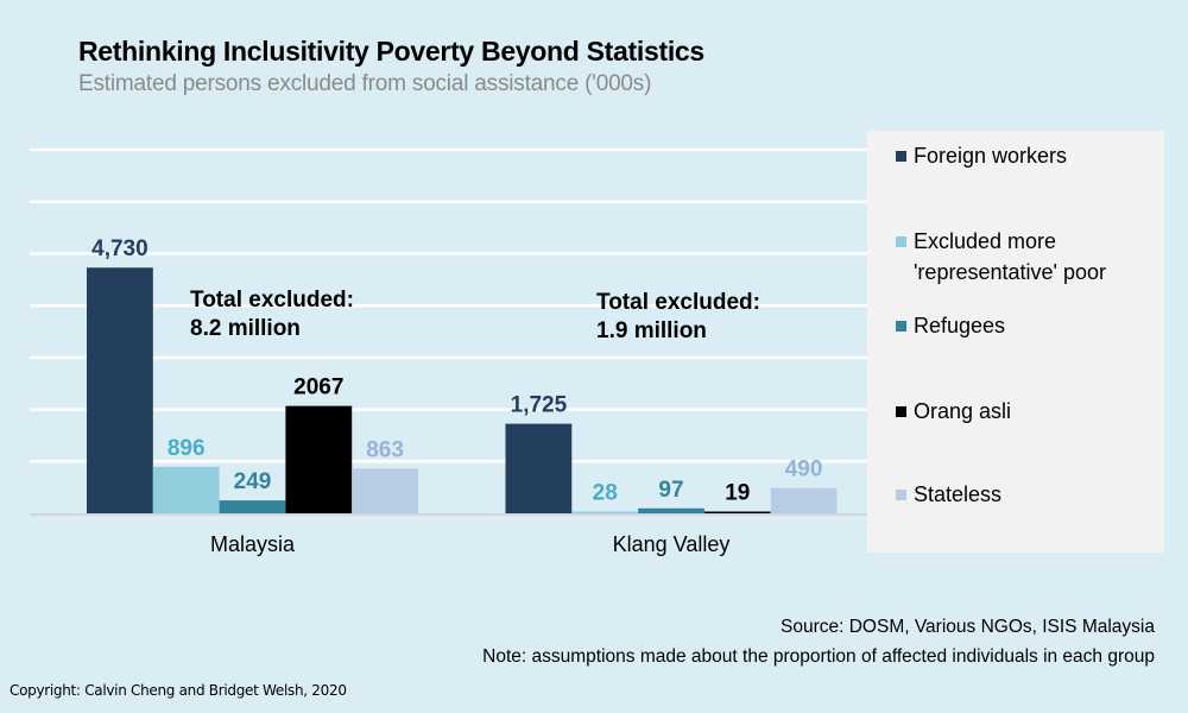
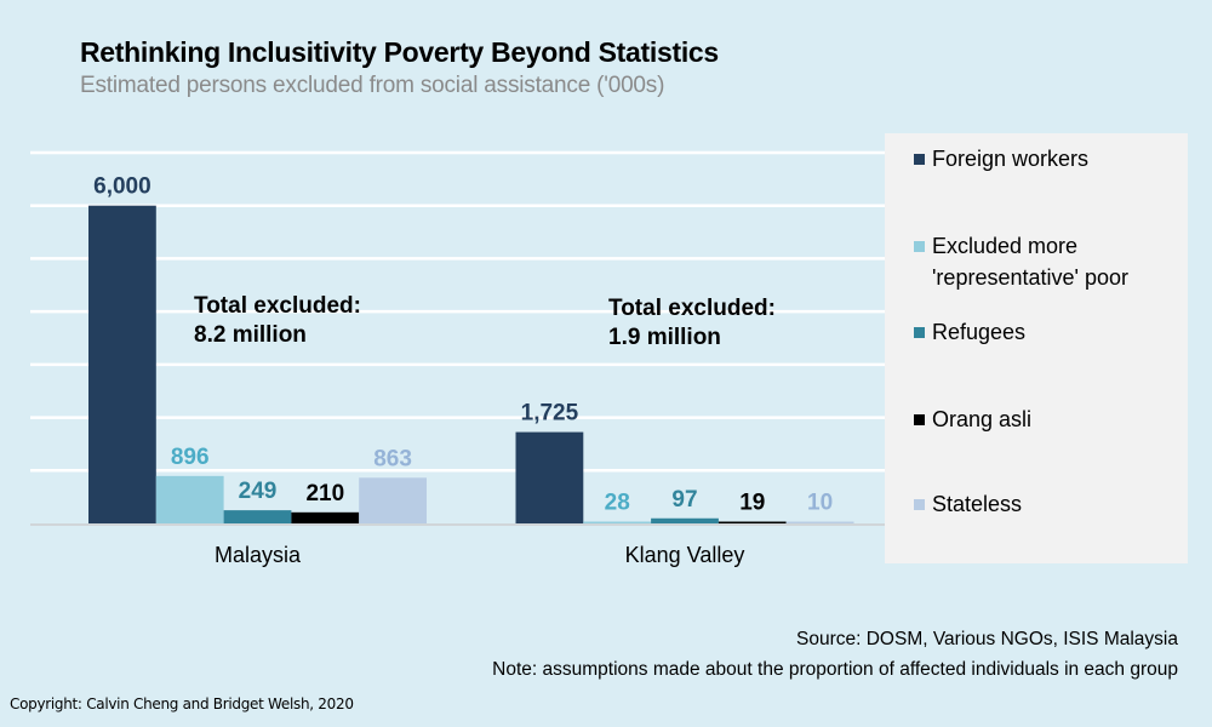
Foreign workers/Malaysia: 4,730 -> 6,000
Orang asli/Malaysia: 2067 -> 210
Stateless/Klang Valley: 490 -> 10
